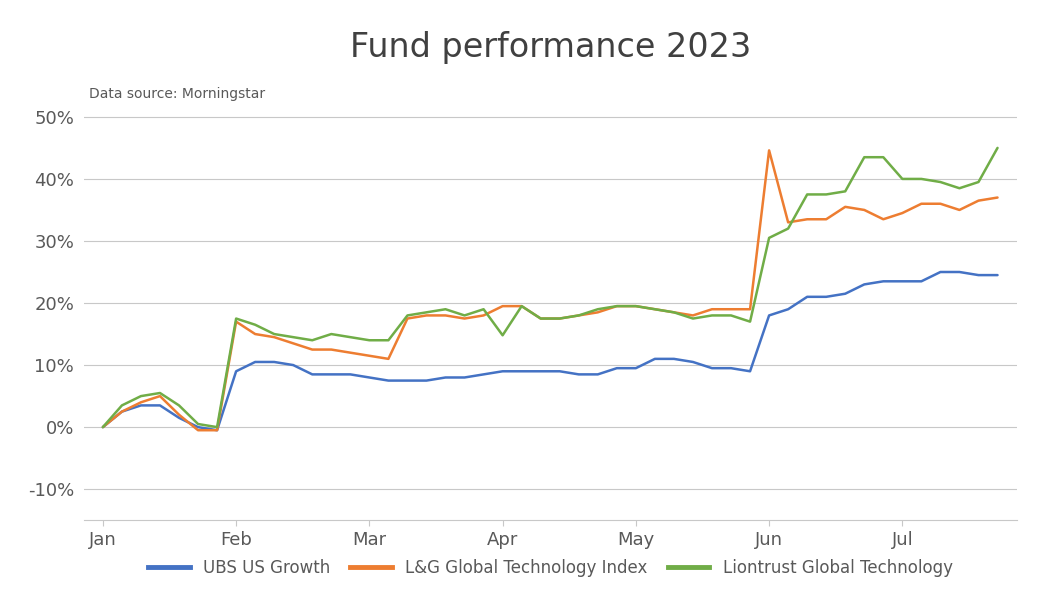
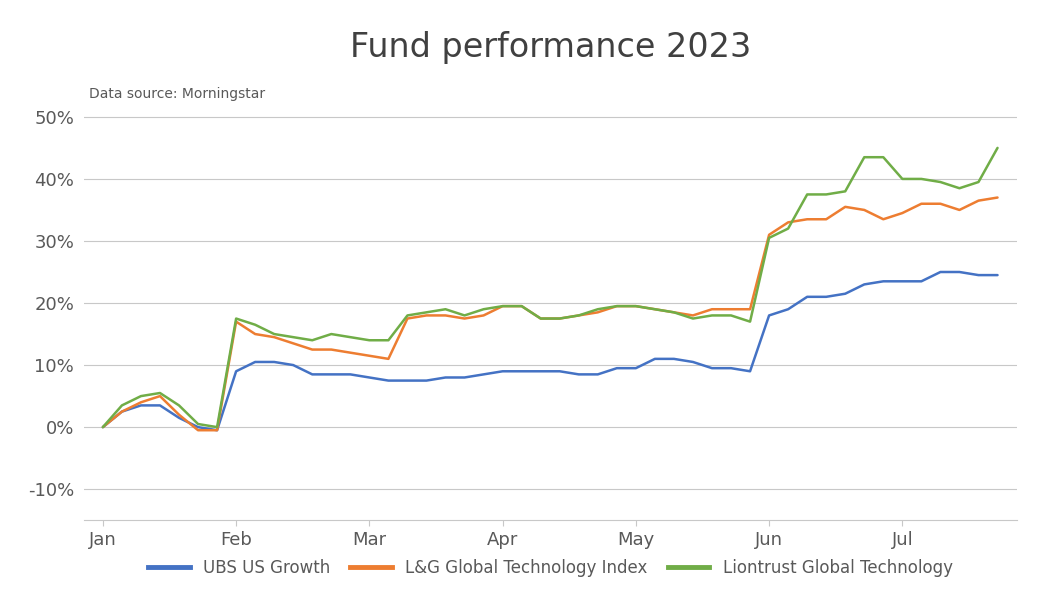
Liontrust Global Technology/Apr: 14.8% -> 19.5%
L&G Global Technology Index/Jun: 44.6% -> 31.0%
